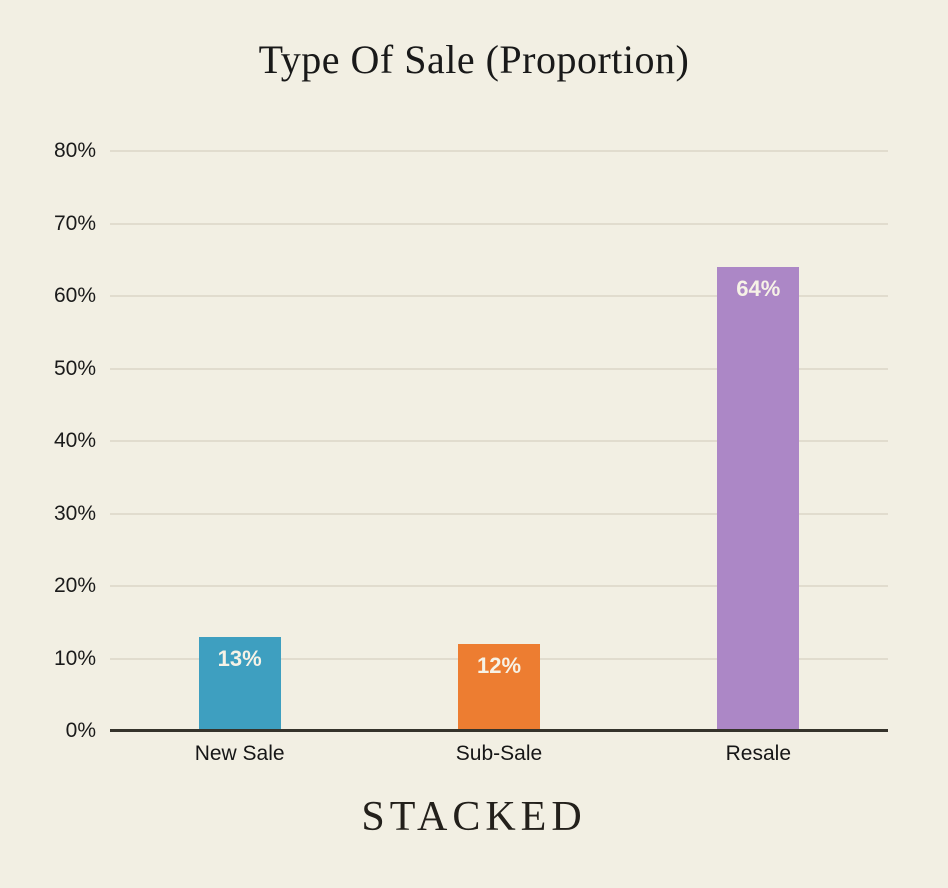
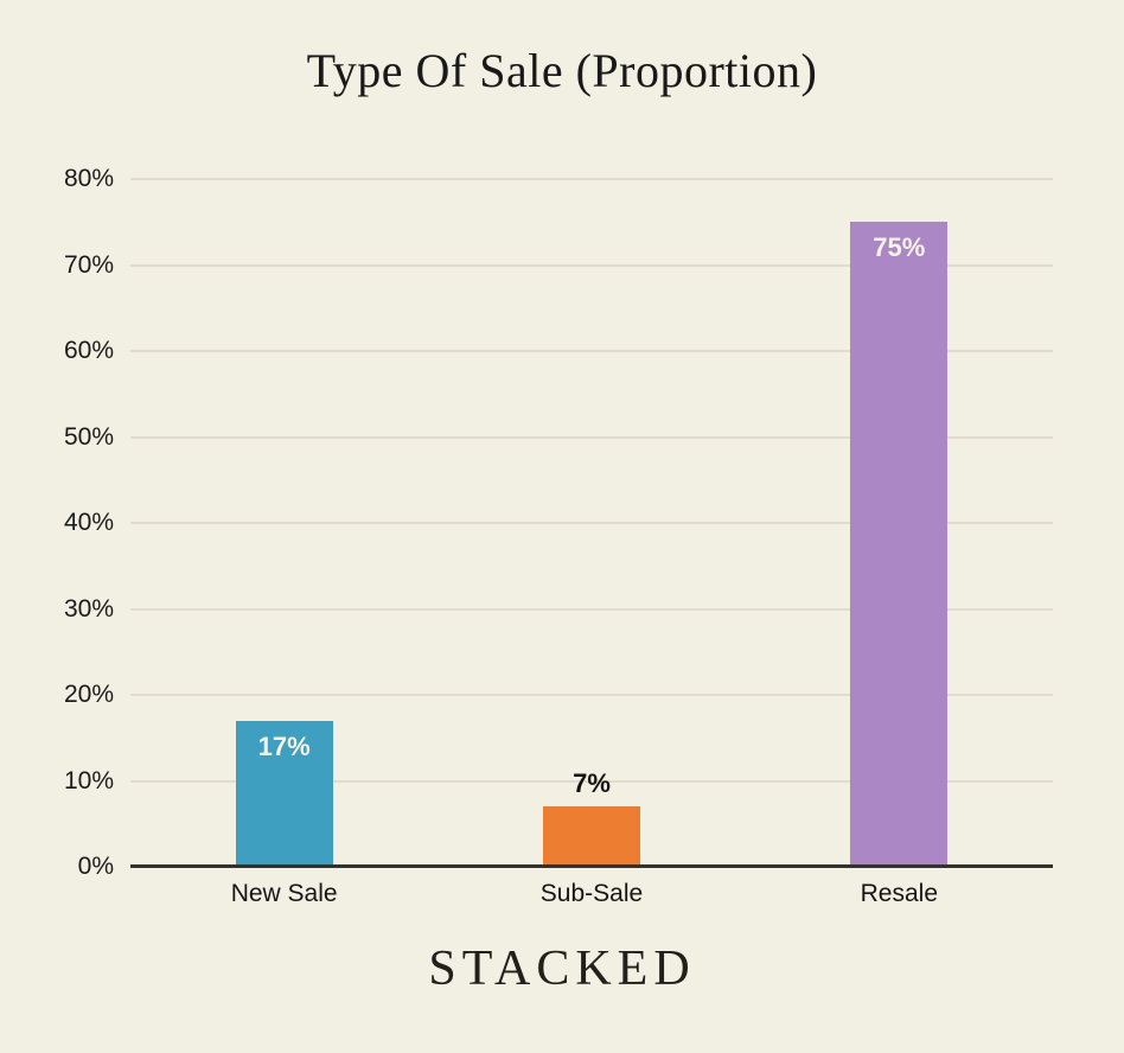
New Sale: 13% -> 17%
Sub-Sale: 12% -> 7%
Resale: 64% -> 75%
